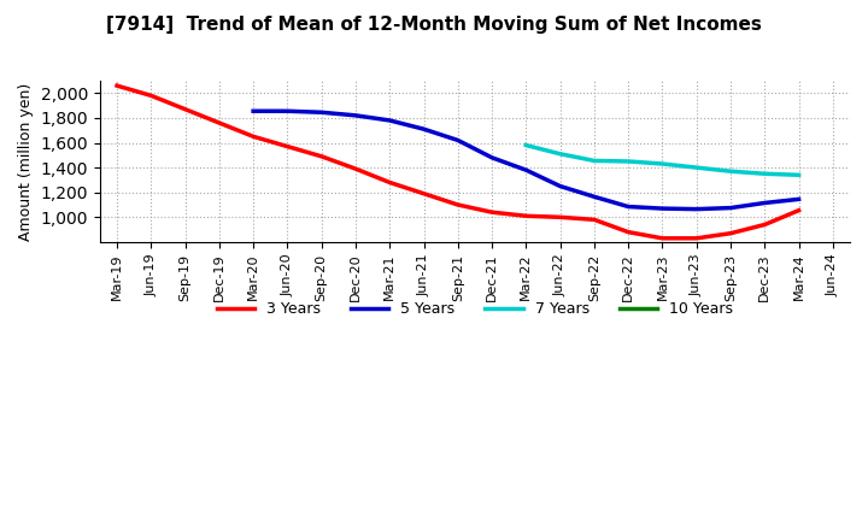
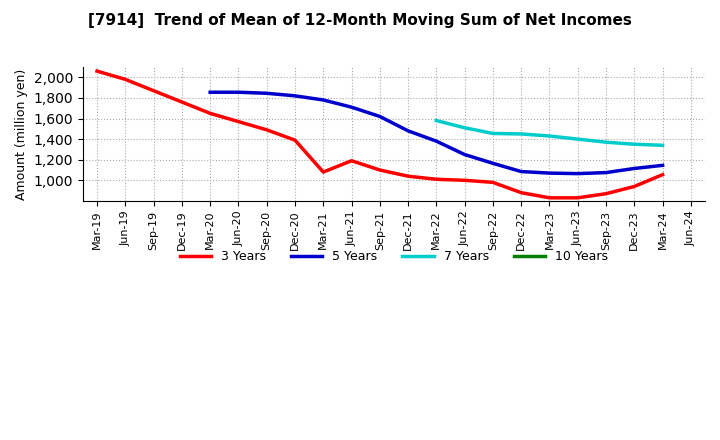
3 Years/Mar-21: 1,280 -> 1,080
